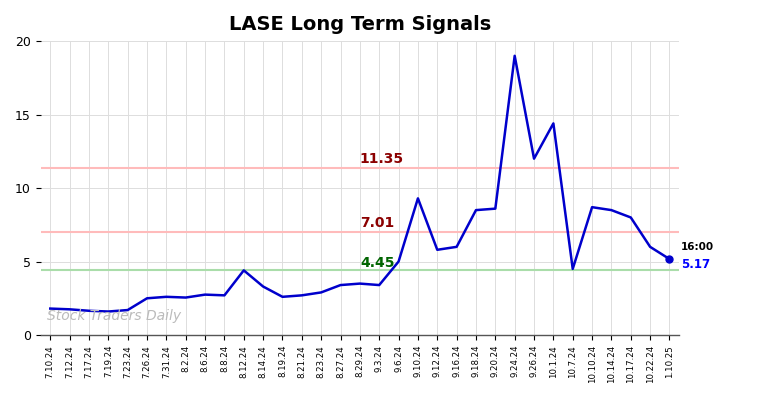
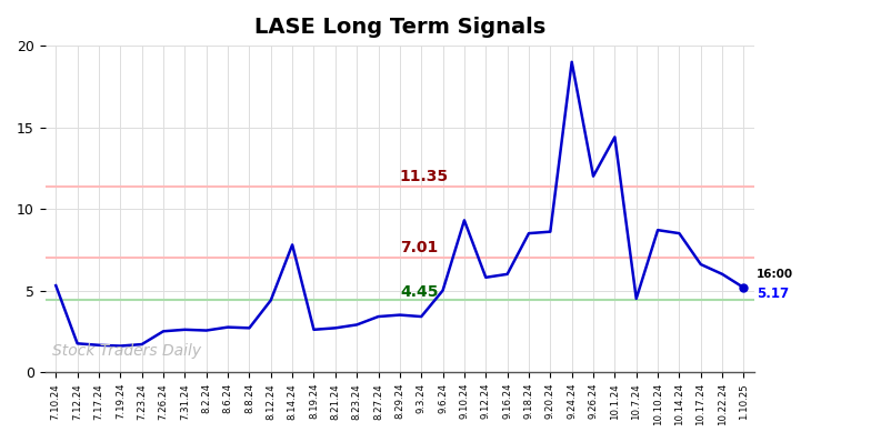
7.10.24: 1.8 -> 5.3
8.14.24: 3.3 -> 7.8
10.17.24: 8.0 -> 6.6
